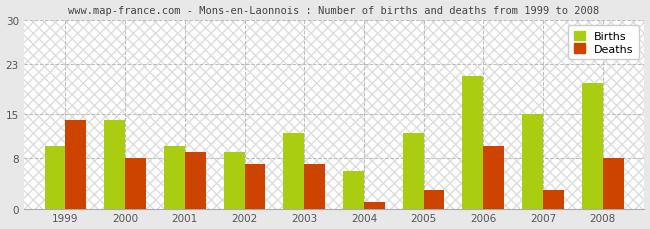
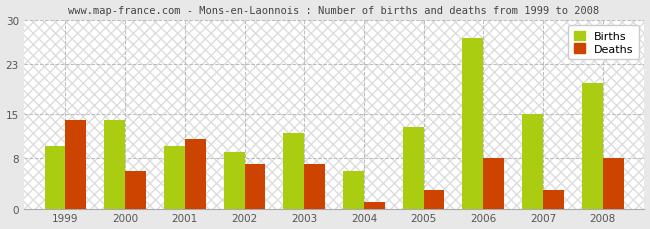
Deaths/2000: 8 -> 6
Deaths/2001: 9 -> 11
Births/2005: 12 -> 13
Births/2006: 21 -> 27
Deaths/2006: 10 -> 8
